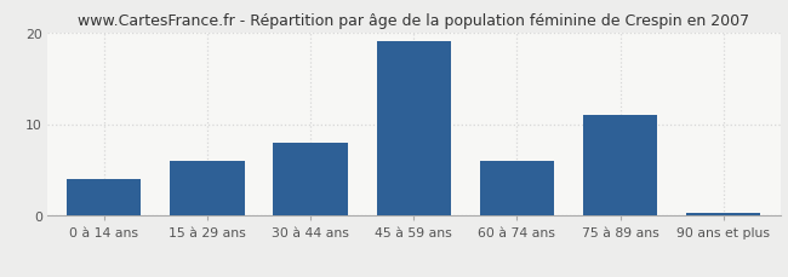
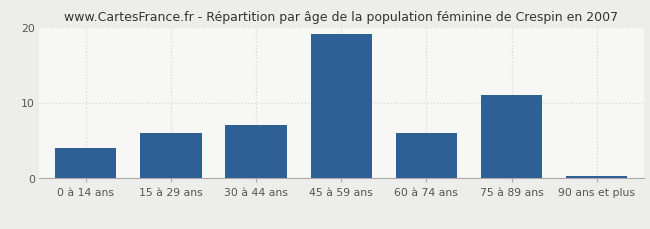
30 à 44 ans: 8.0 -> 7.0
